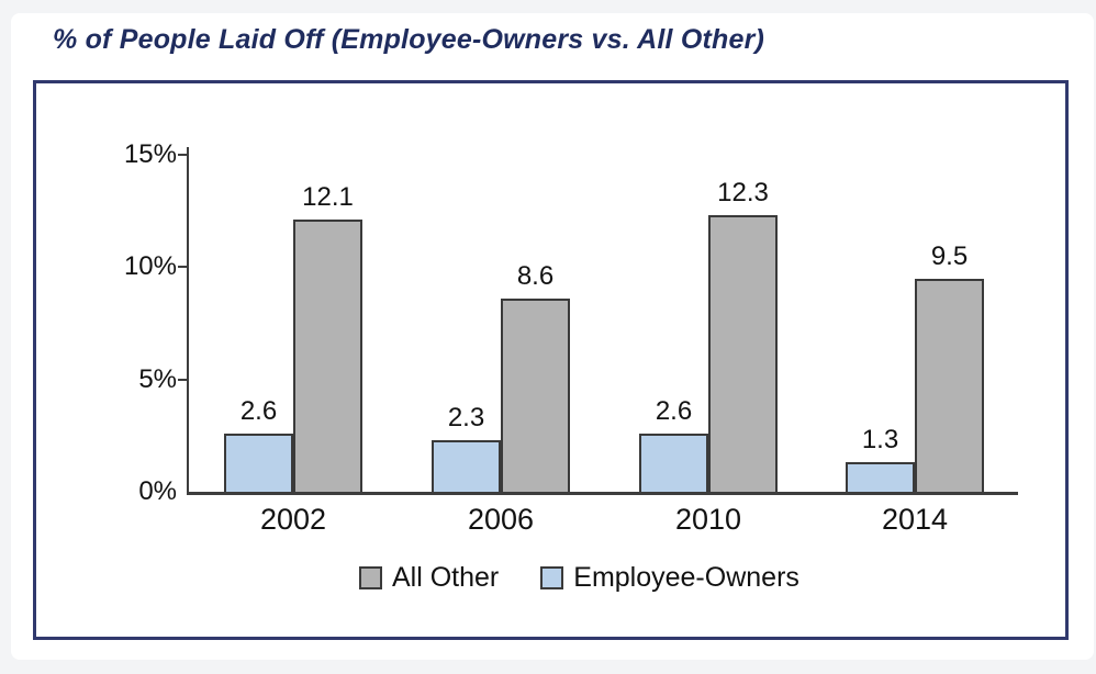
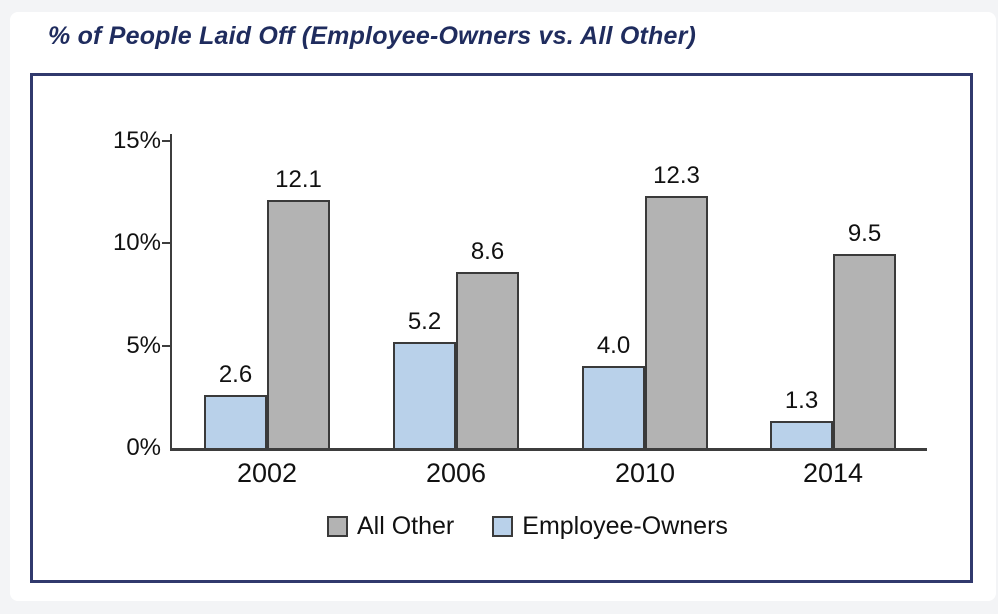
Employee-Owners/2006: 2.3 -> 5.2
Employee-Owners/2010: 2.6 -> 4.0
